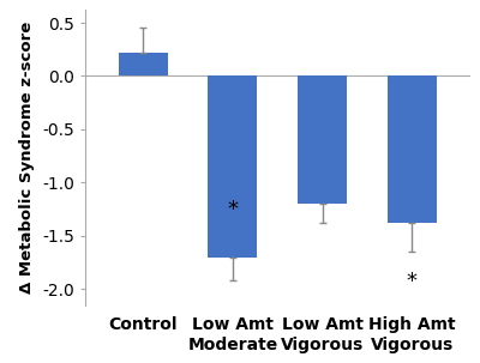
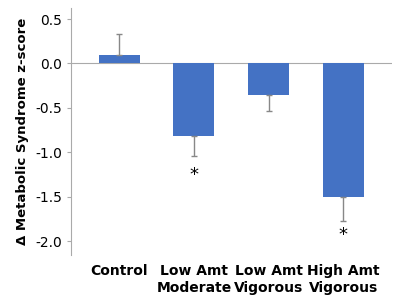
Control: 0.22 -> 0.10
Low Amt Moderate: -1.70 -> -0.82
Low Amt Vigorous: -1.20 -> -0.35
High Amt Vigorous: -1.38 -> -1.50
